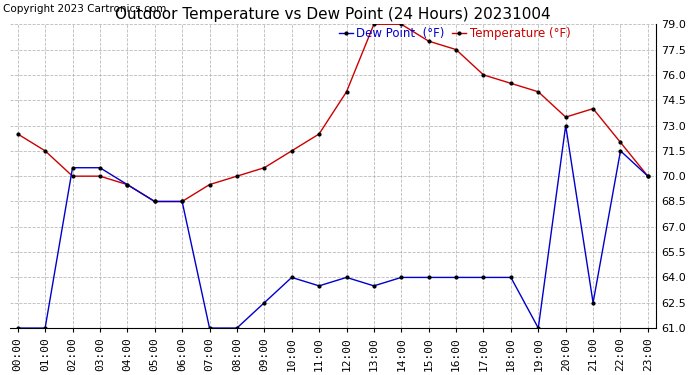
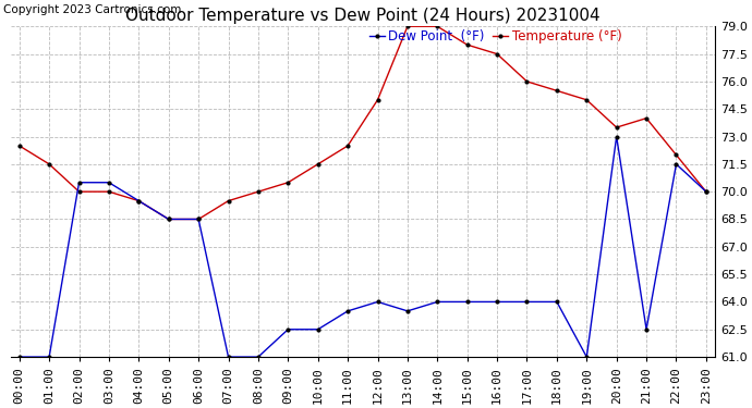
Dew Point (°F)/10:00: 64.0 -> 62.5
